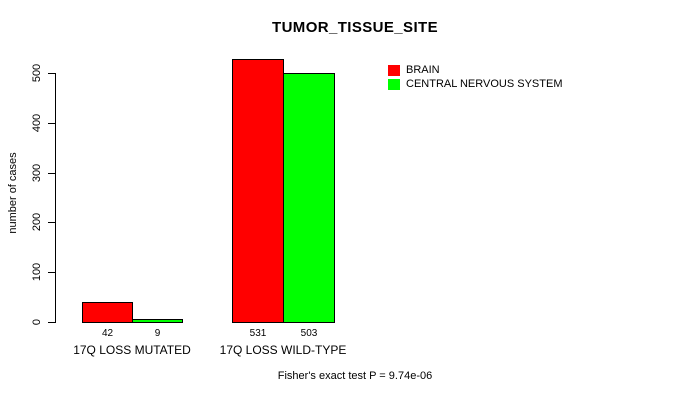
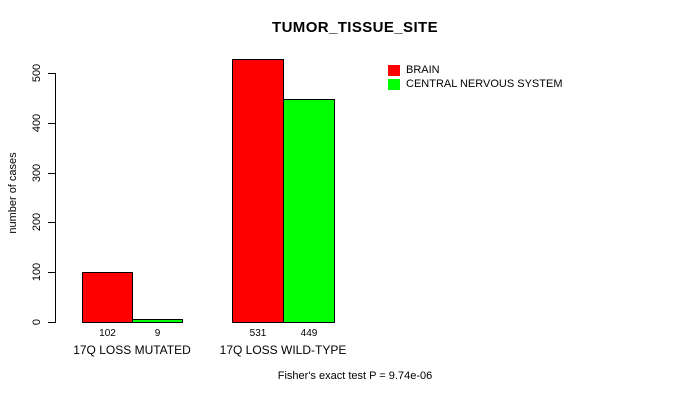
BRAIN/17Q LOSS MUTATED: 42 -> 102
CENTRAL NERVOUS SYSTEM/17Q LOSS WILD-TYPE: 503 -> 449
